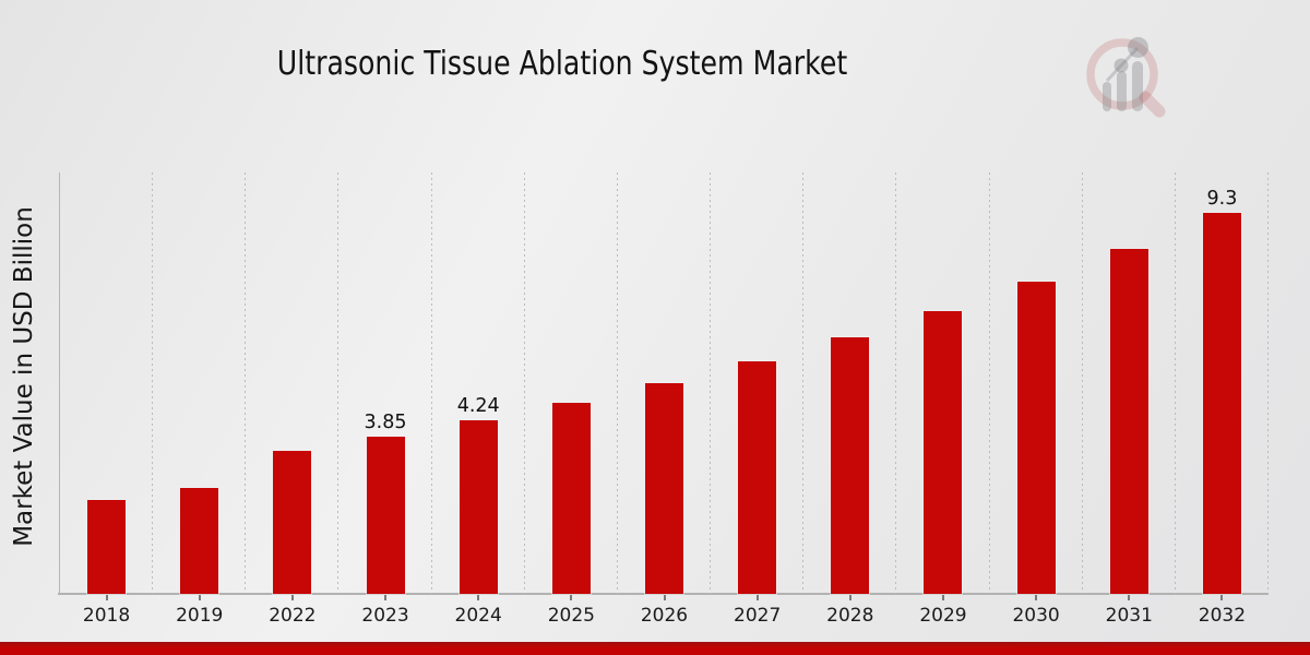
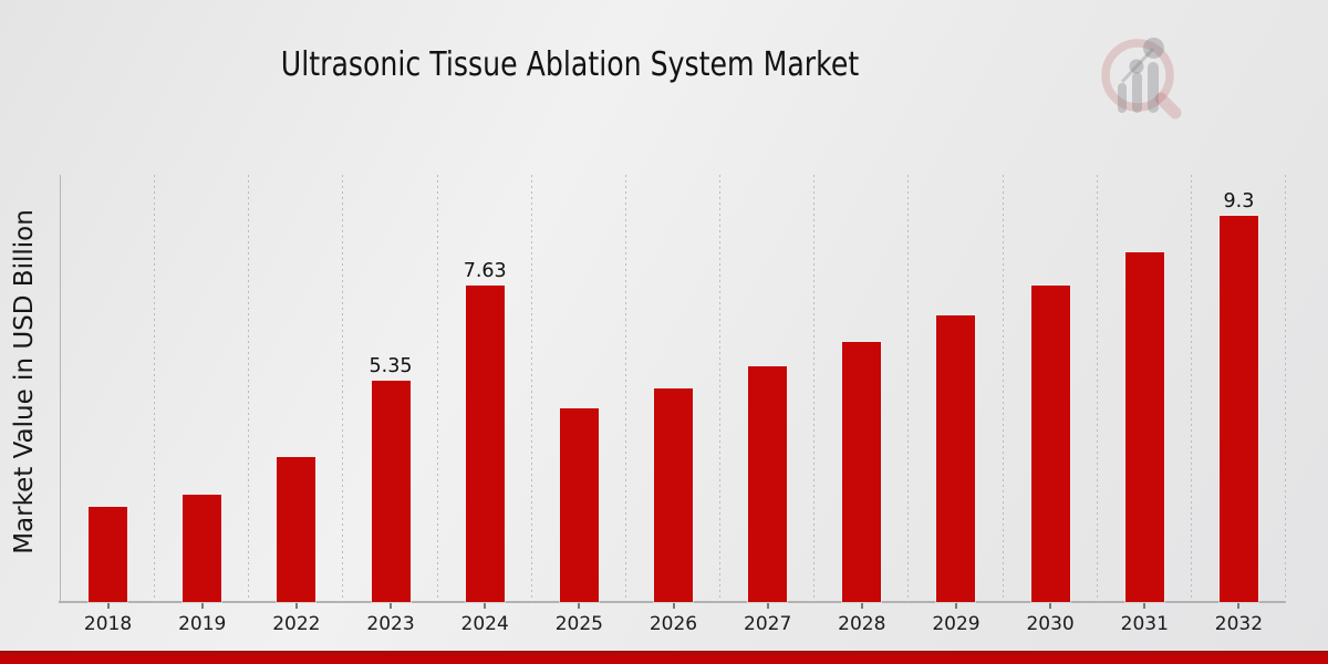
2023: 3.85 -> 5.35
2024: 4.24 -> 7.63
